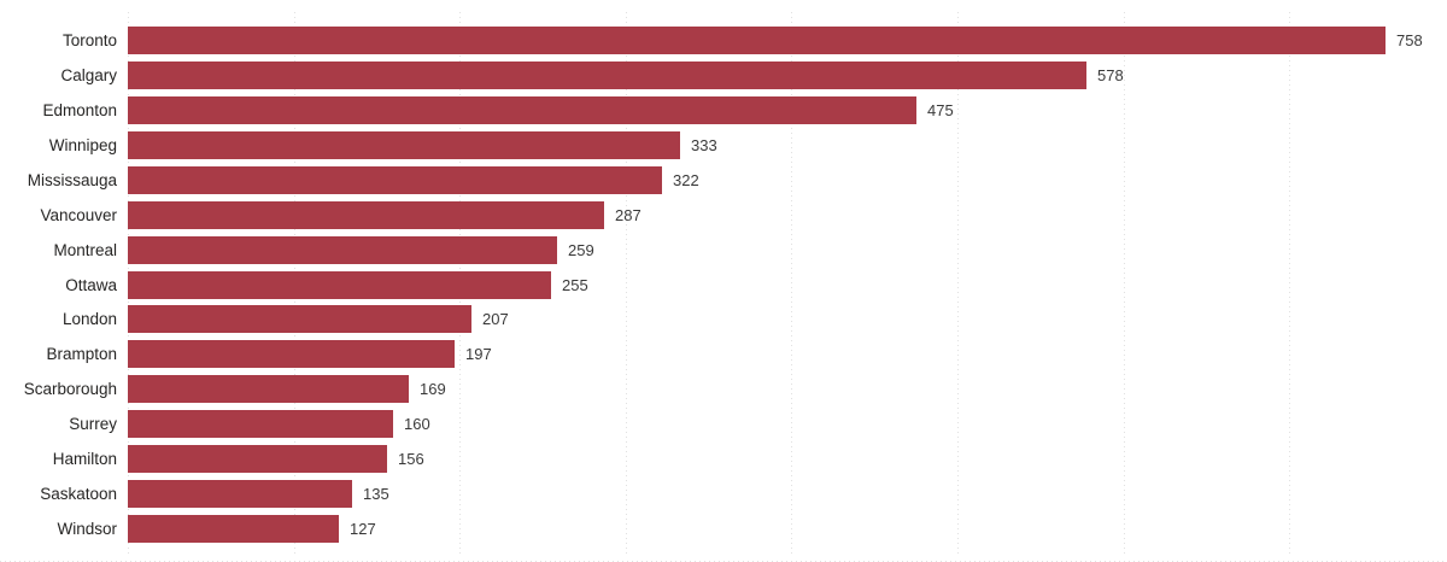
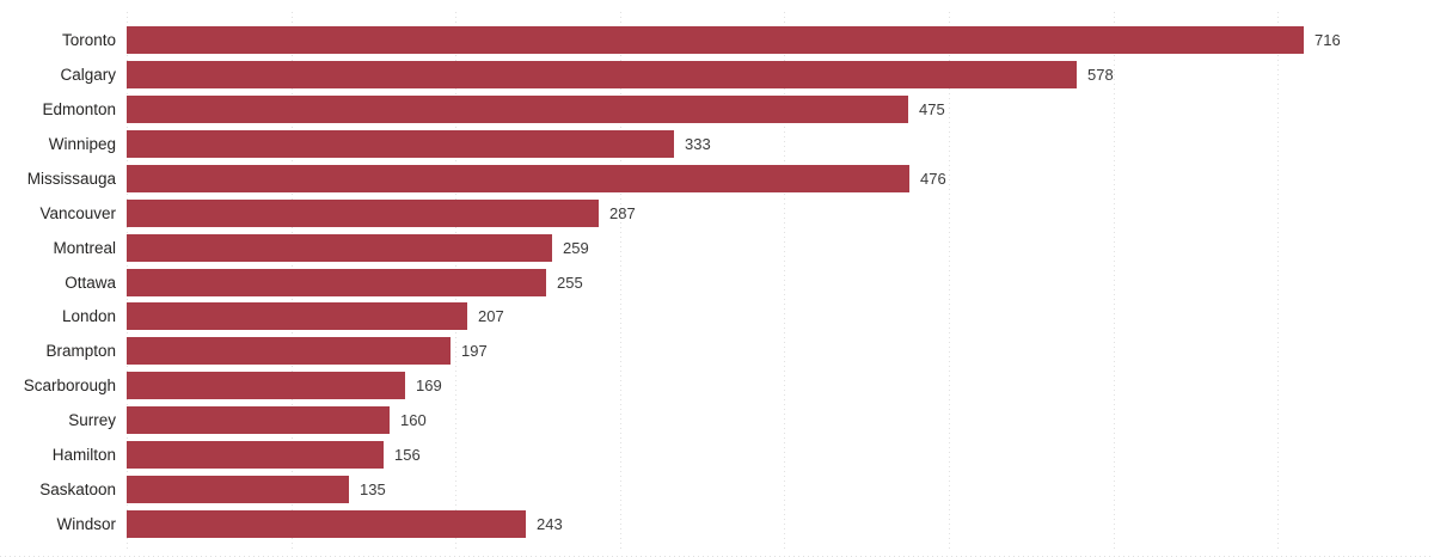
Toronto: 758 -> 716
Mississauga: 322 -> 476
Windsor: 127 -> 243
